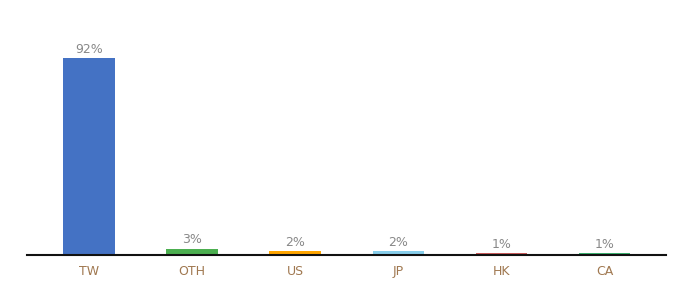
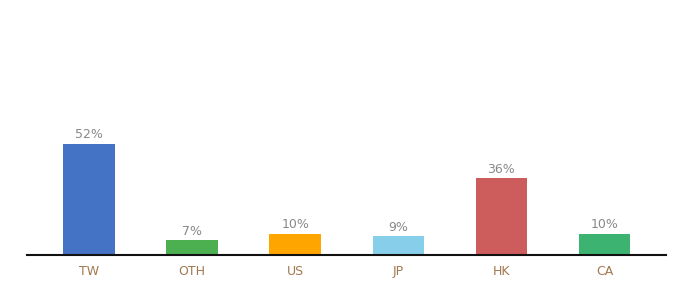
TW: 92% -> 52%
OTH: 3% -> 7%
US: 2% -> 10%
JP: 2% -> 9%
HK: 1% -> 36%
CA: 1% -> 10%
